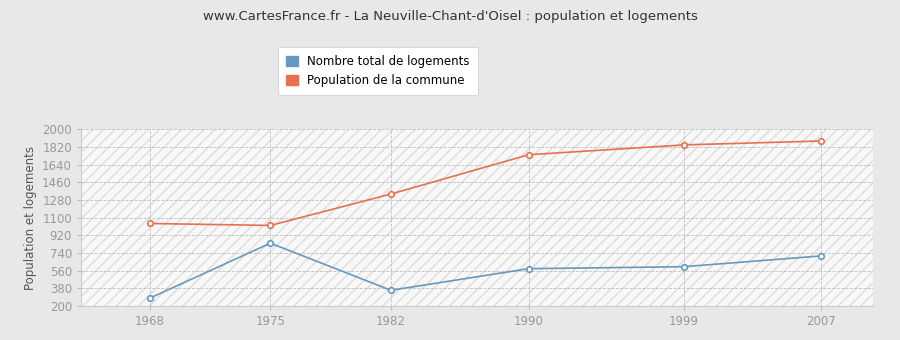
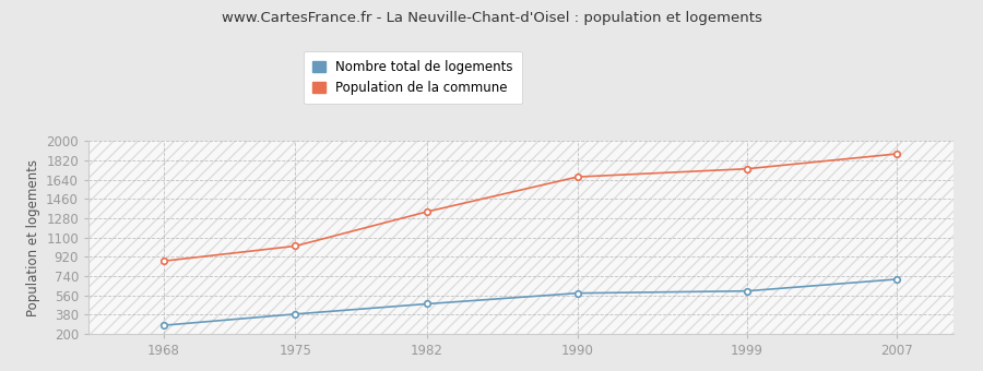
Population de la commune/1968: 1040 -> 880
Nombre total de logements/1975: 840 -> 380
Nombre total de logements/1982: 360 -> 480
Population de la commune/1990: 1740 -> 1660
Population de la commune/1999: 1840 -> 1740
